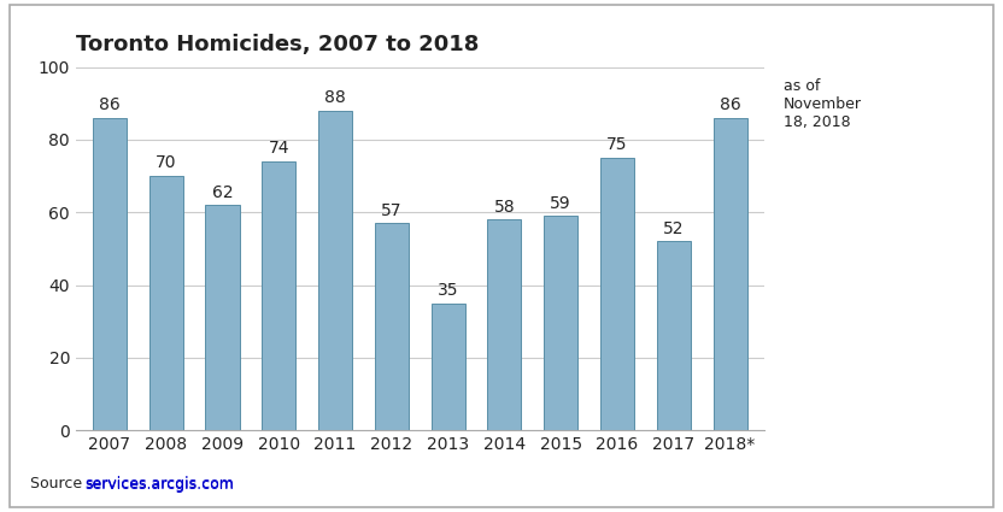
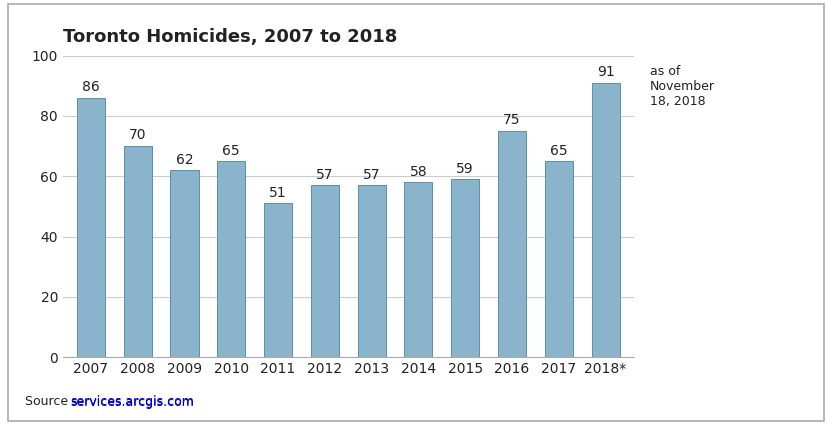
2010: 74 -> 65
2011: 88 -> 51
2013: 35 -> 57
2017: 52 -> 65
2018*: 86 -> 91
